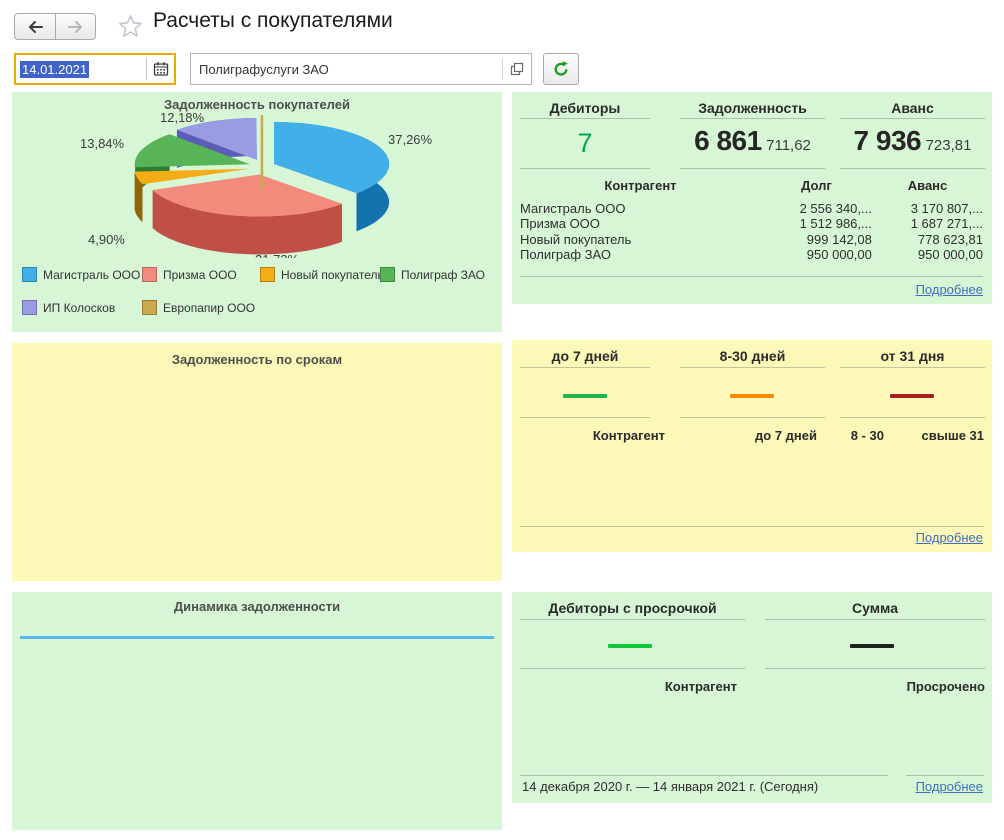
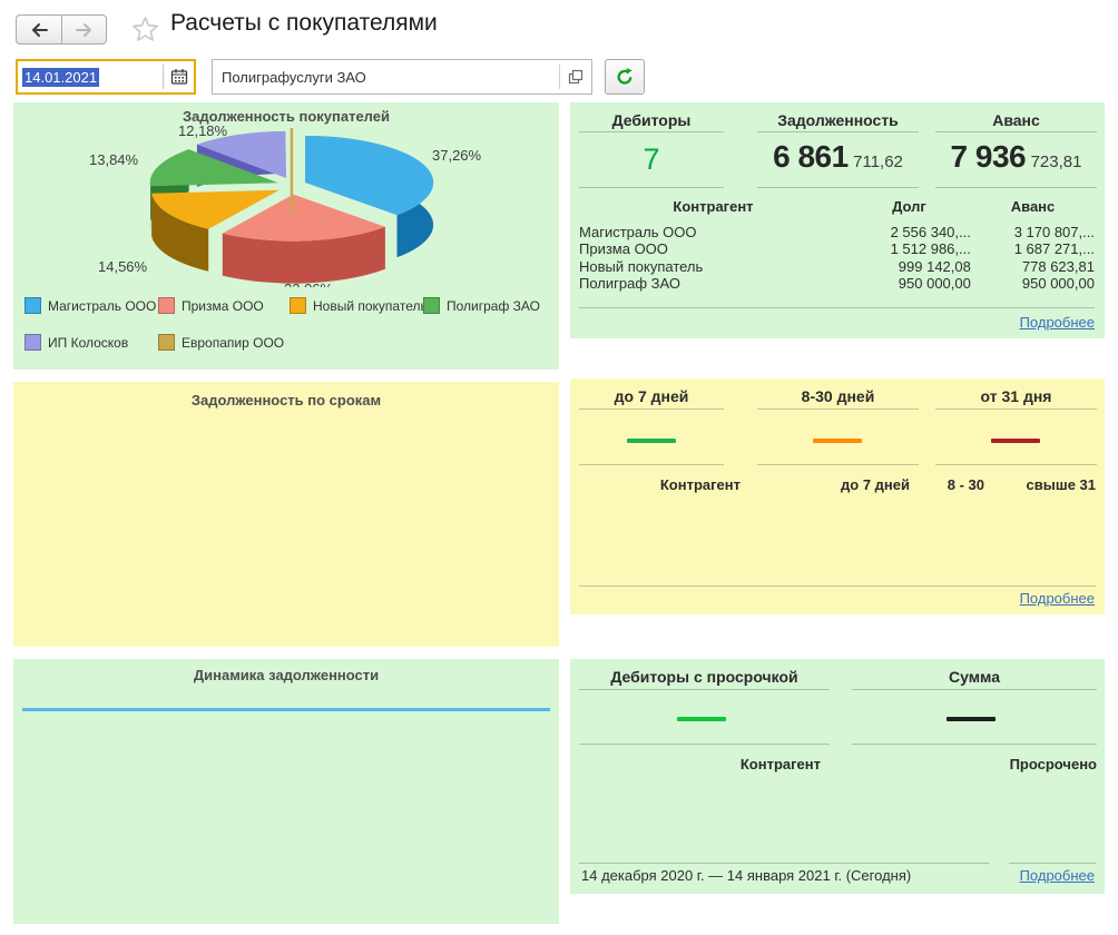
Задолженность покупателей/Призма ООО: 31,72% -> 22,06%
Задолженность покупателей/Новый покупатель: 4,90% -> 14,56%
